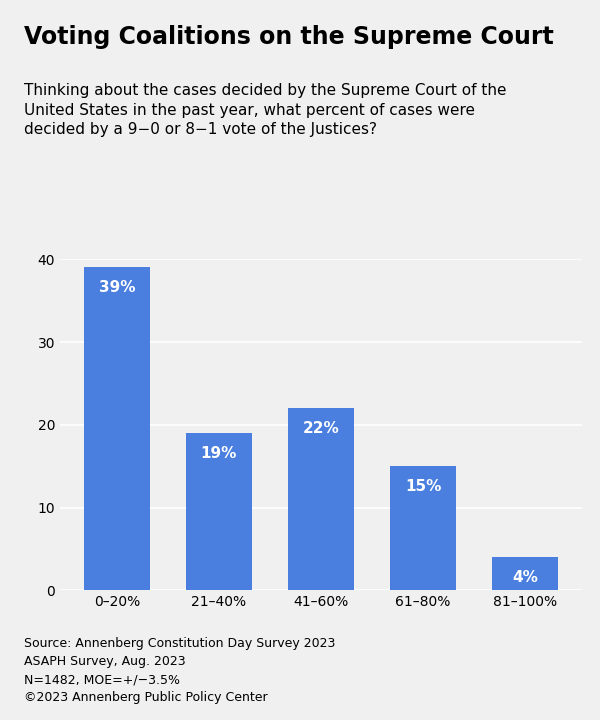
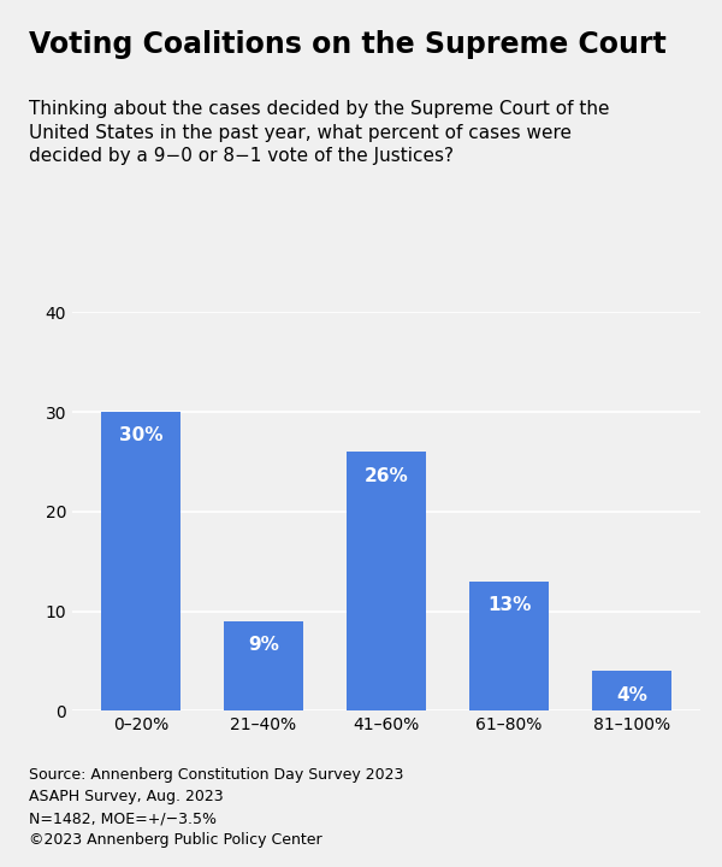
0–20%: 39% -> 30%
21–40%: 19% -> 9%
41–60%: 22% -> 26%
61–80%: 15% -> 13%
